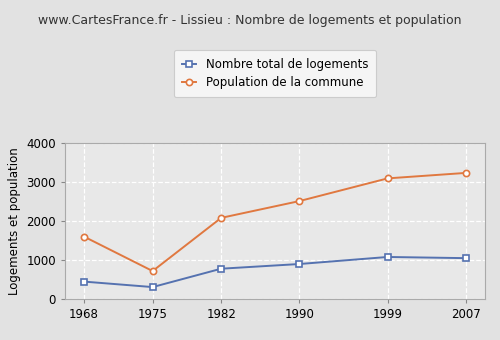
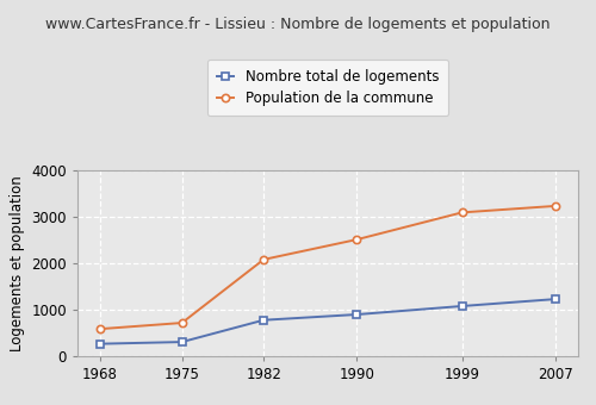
Nombre total de logements/1968: 450 -> 270
Population de la commune/1968: 1600 -> 590
Nombre total de logements/2007: 1050 -> 1230
